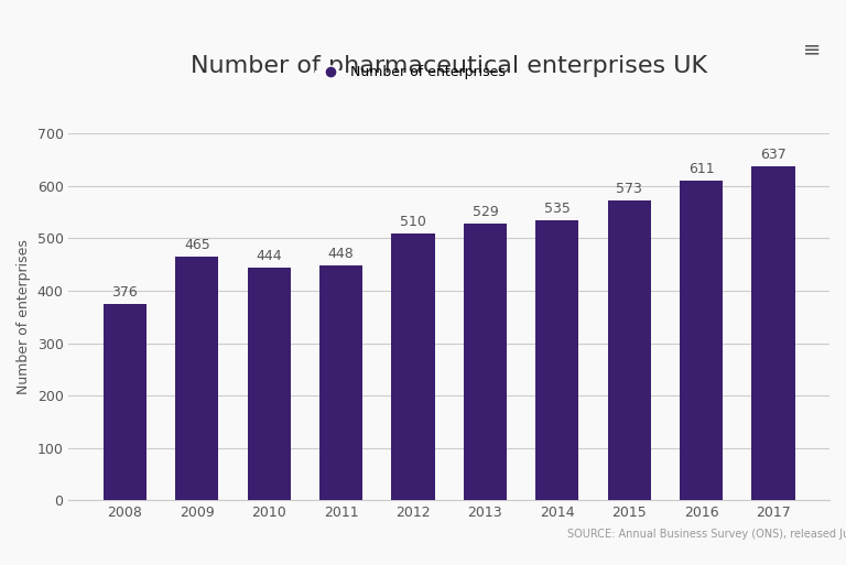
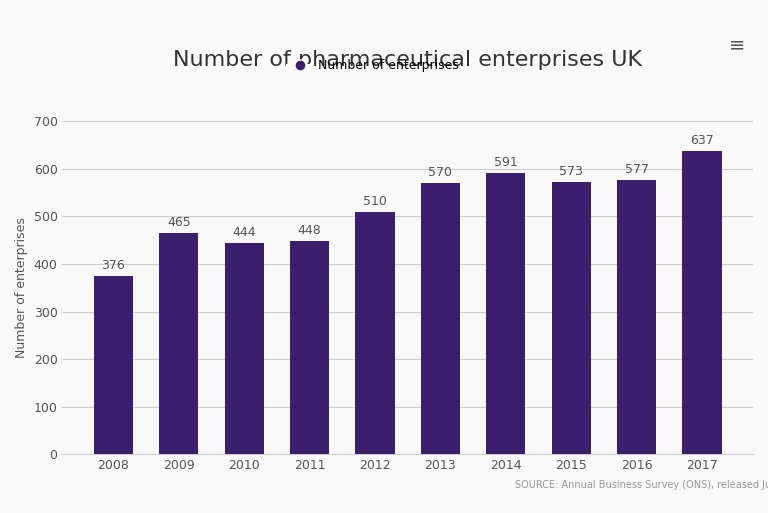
2013: 529 -> 570
2014: 535 -> 591
2016: 611 -> 577
